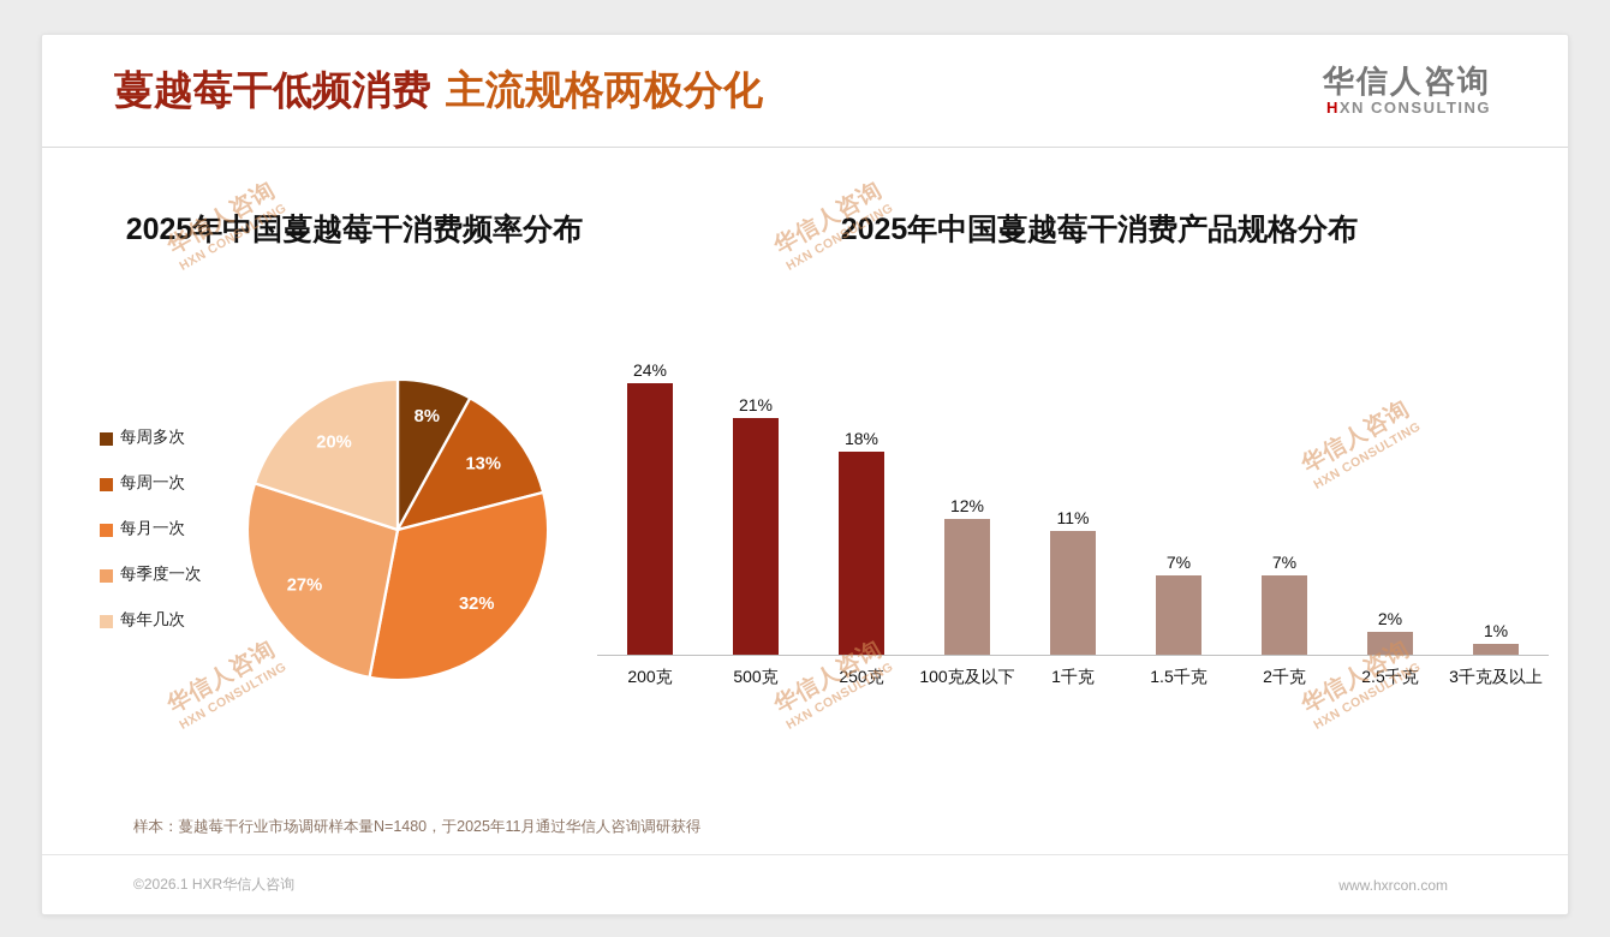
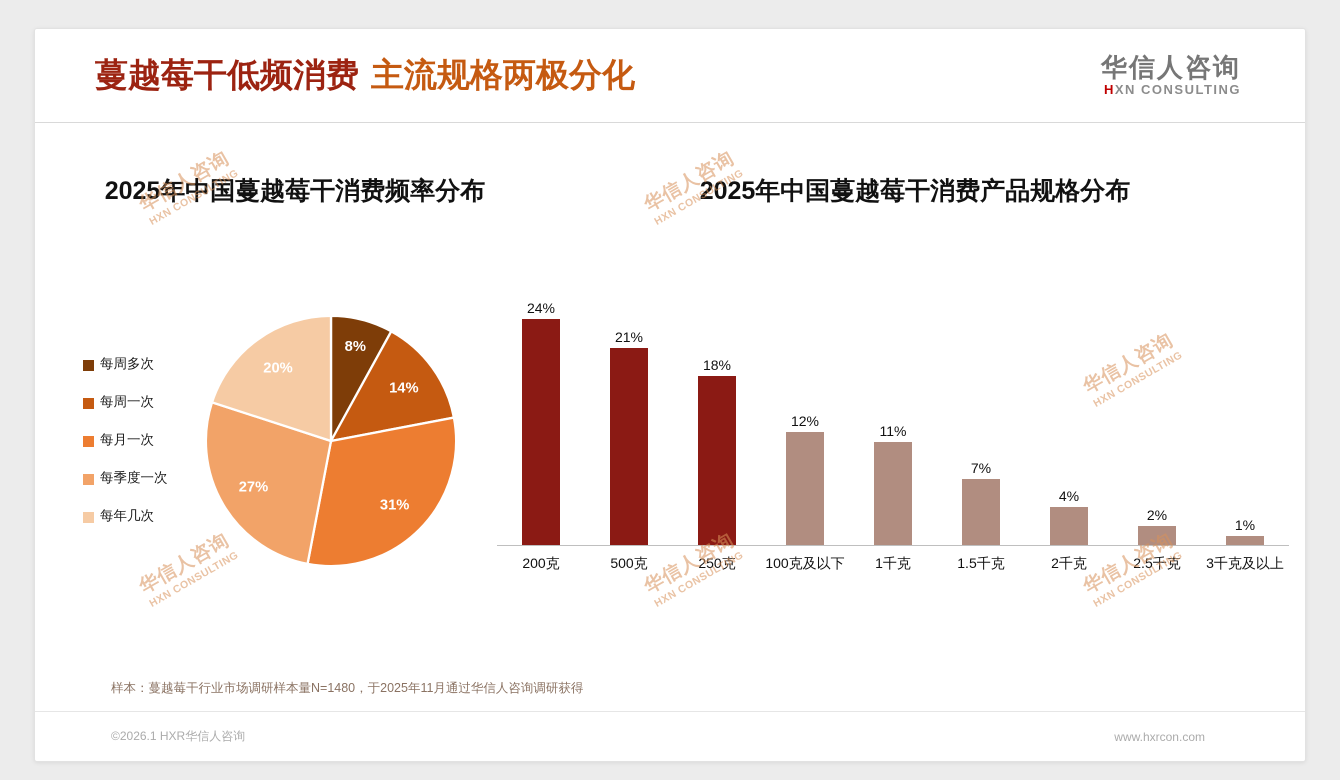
2025年中国蔓越莓干消费频率分布/每周一次: 13% -> 14%
2025年中国蔓越莓干消费频率分布/每月一次: 32% -> 31%
2025年中国蔓越莓干消费产品规格分布/2千克: 7% -> 4%
